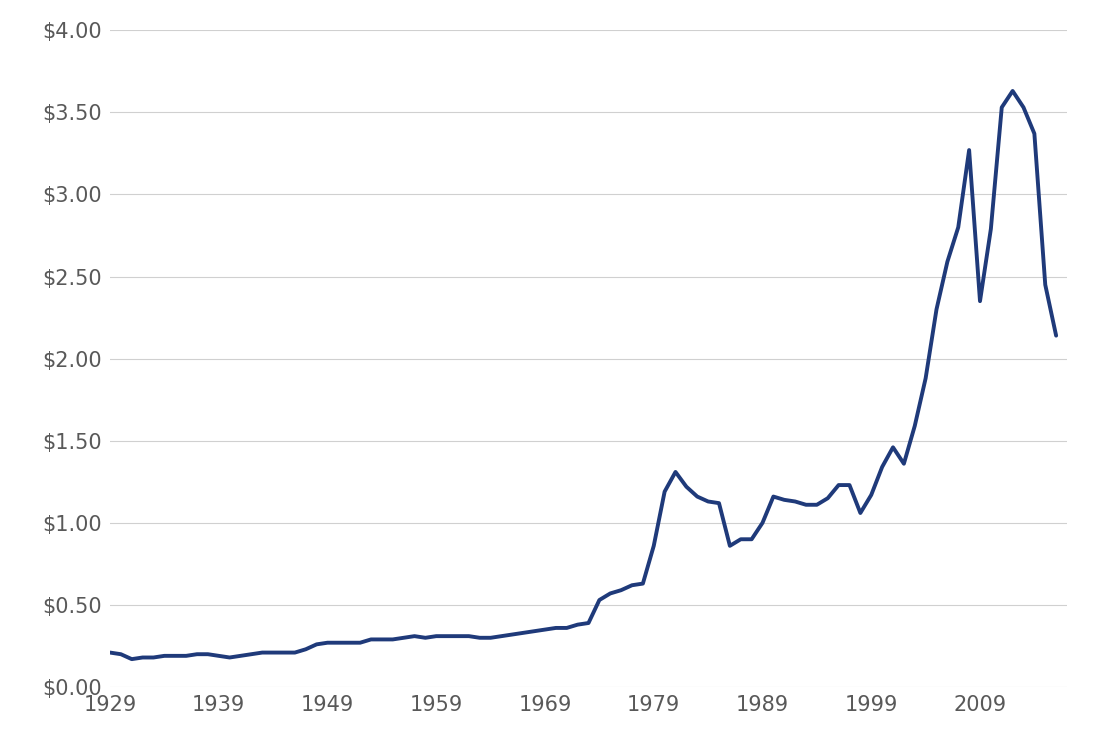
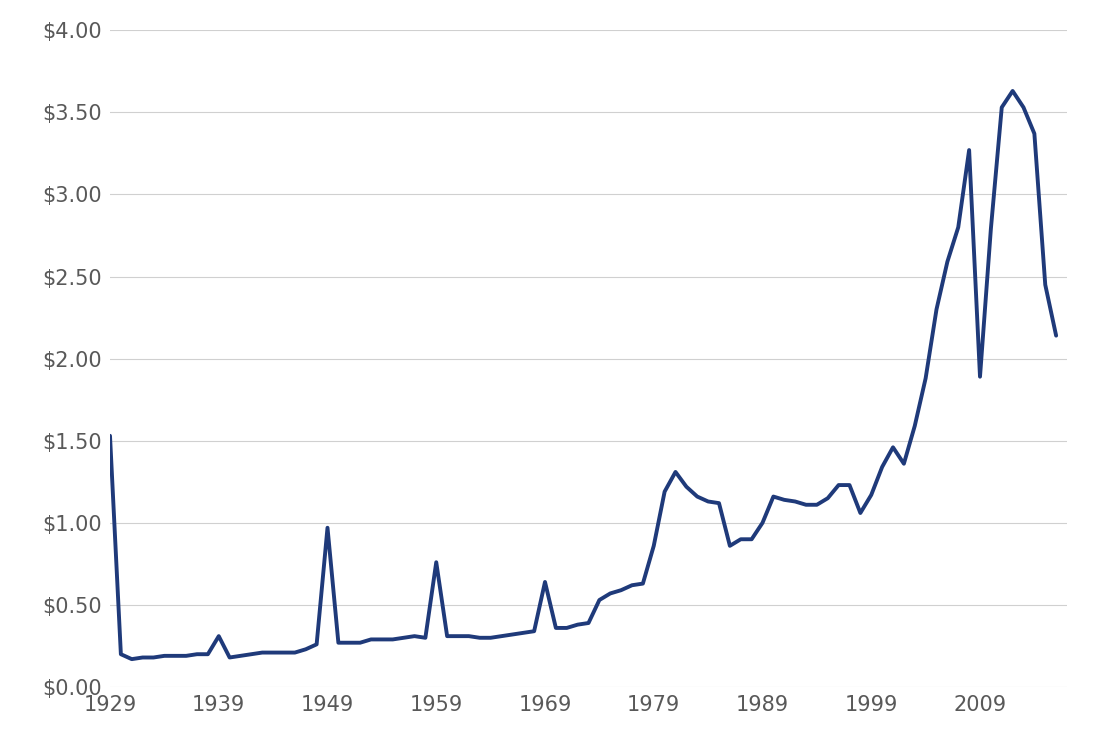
1929: $0.21 -> $1.53
1939: $0.19 -> $0.31
1949: $0.27 -> $0.97
1959: $0.31 -> $0.76
1969: $0.35 -> $0.64
2009: $2.35 -> $1.89
